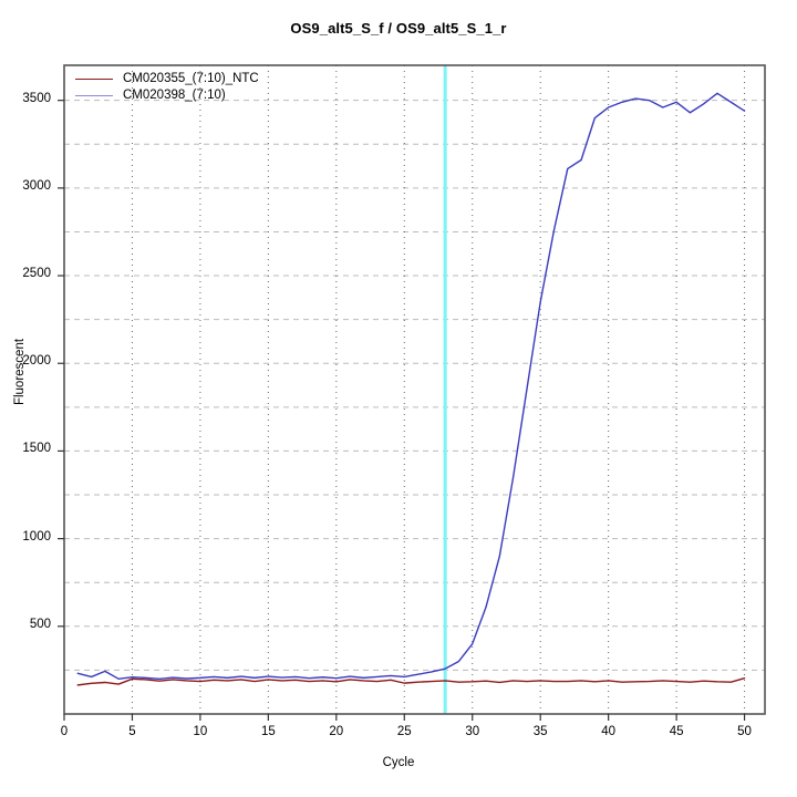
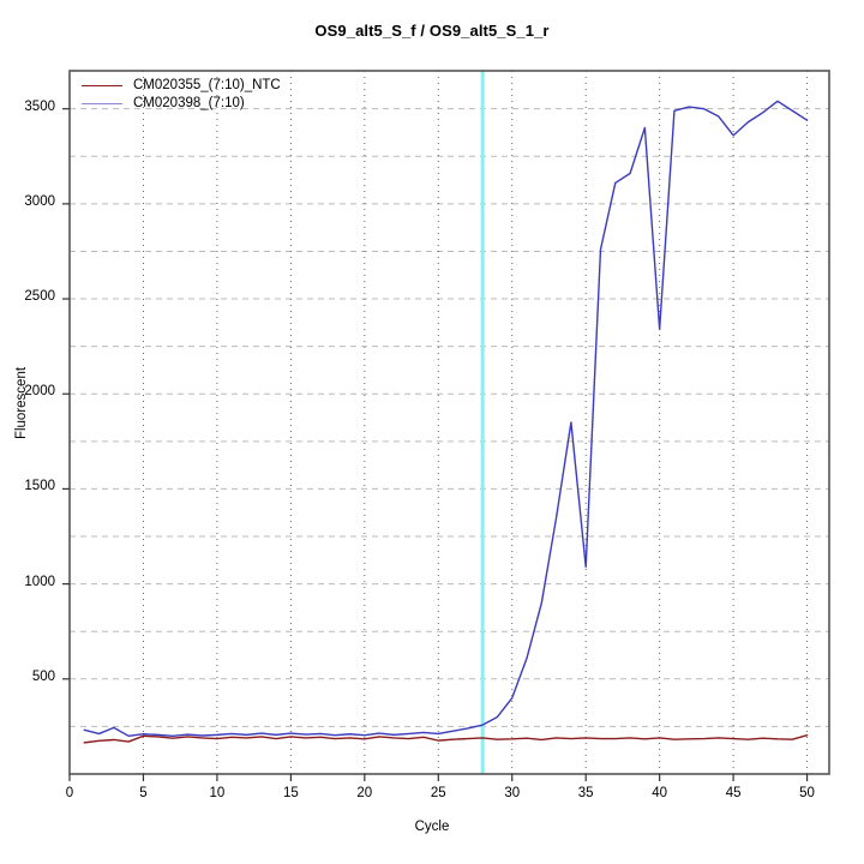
CM020398_(7:10)/35: 2350 -> 1090
CM020398_(7:10)/40: 3460 -> 2340
CM020398_(7:10)/45: 3490 -> 3360
